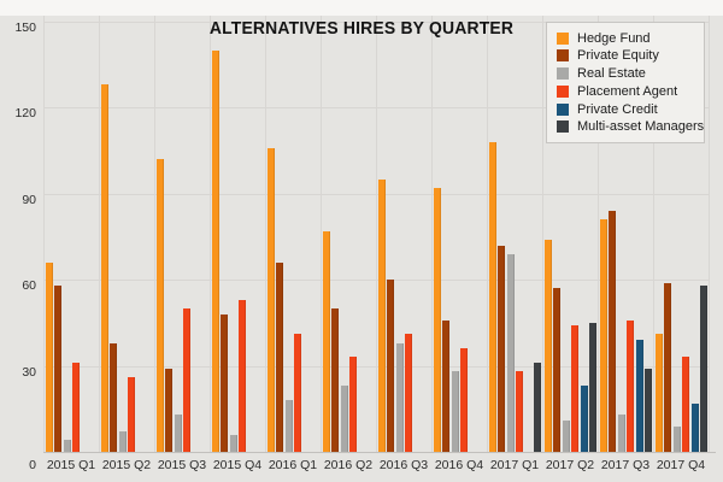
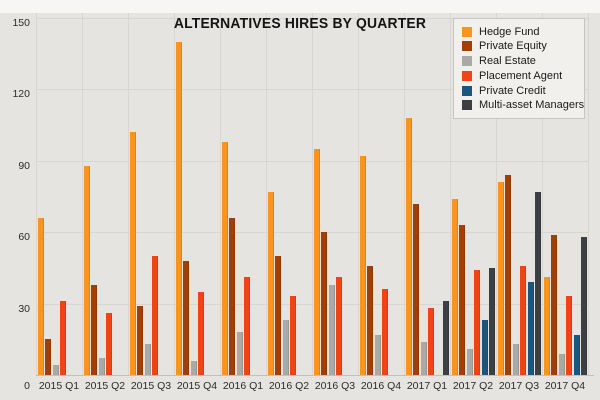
Private Equity/2015 Q1: 58 -> 15
Hedge Fund/2015 Q2: 128 -> 88
Placement Agent/2015 Q4: 53 -> 35
Hedge Fund/2016 Q1: 106 -> 98
Real Estate/2016 Q4: 28 -> 17
Real Estate/2017 Q1: 69 -> 14
Private Equity/2017 Q2: 57 -> 63
Multi-asset Managers/2017 Q3: 29 -> 77
